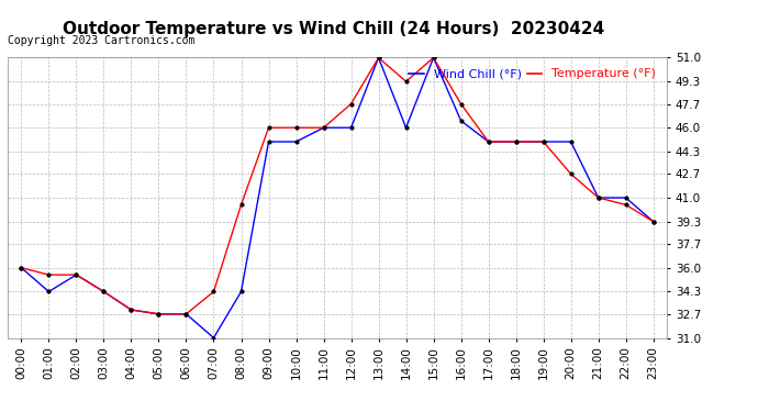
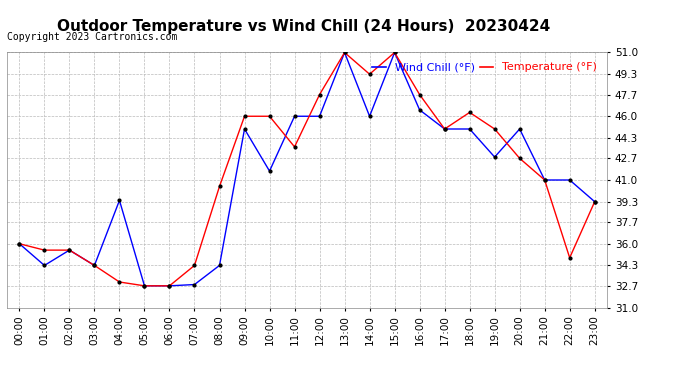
Wind Chill (°F)/04:00: 33.0 -> 39.4
Wind Chill (°F)/07:00: 31.0 -> 32.8
Wind Chill (°F)/10:00: 45.0 -> 41.7
Temperature (°F)/11:00: 46.0 -> 43.6
Temperature (°F)/18:00: 45.0 -> 46.3
Wind Chill (°F)/19:00: 45.0 -> 42.8
Temperature (°F)/22:00: 40.5 -> 34.9
